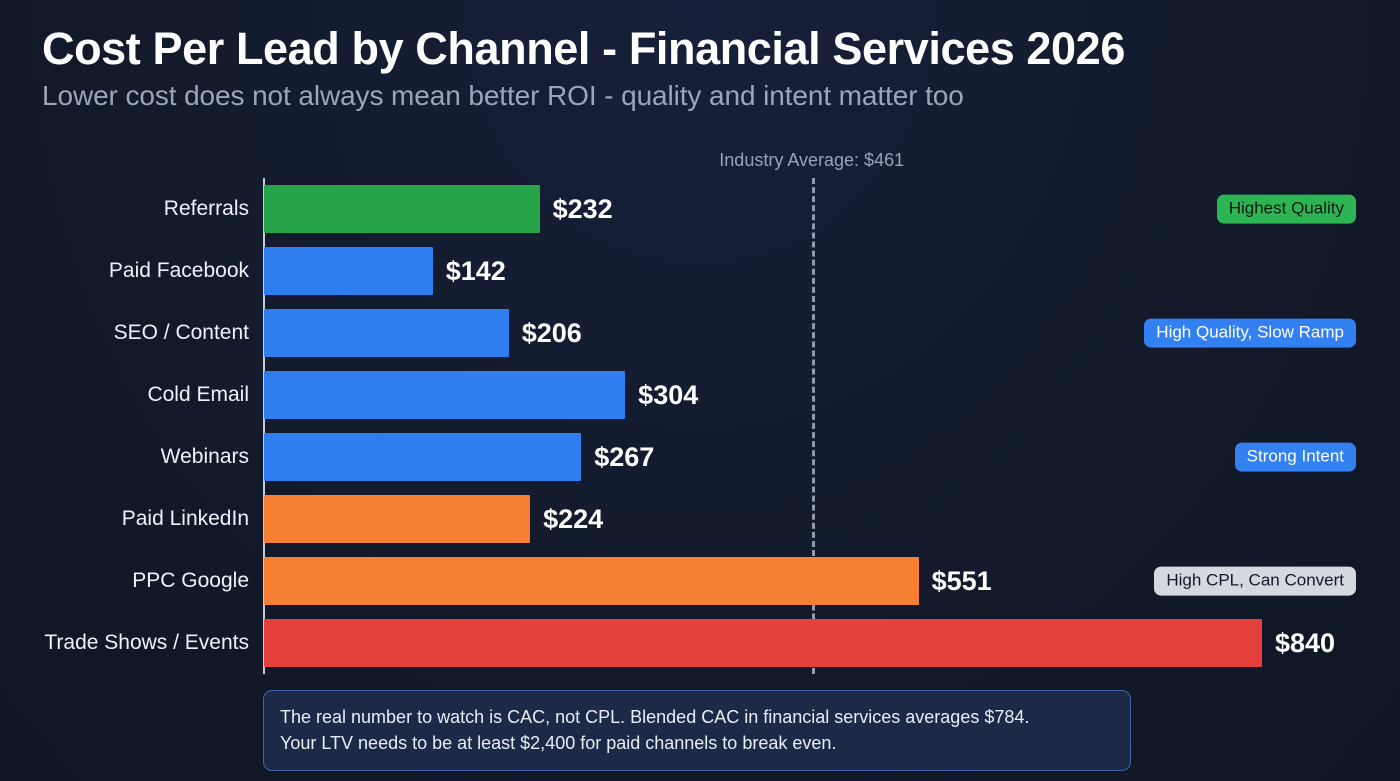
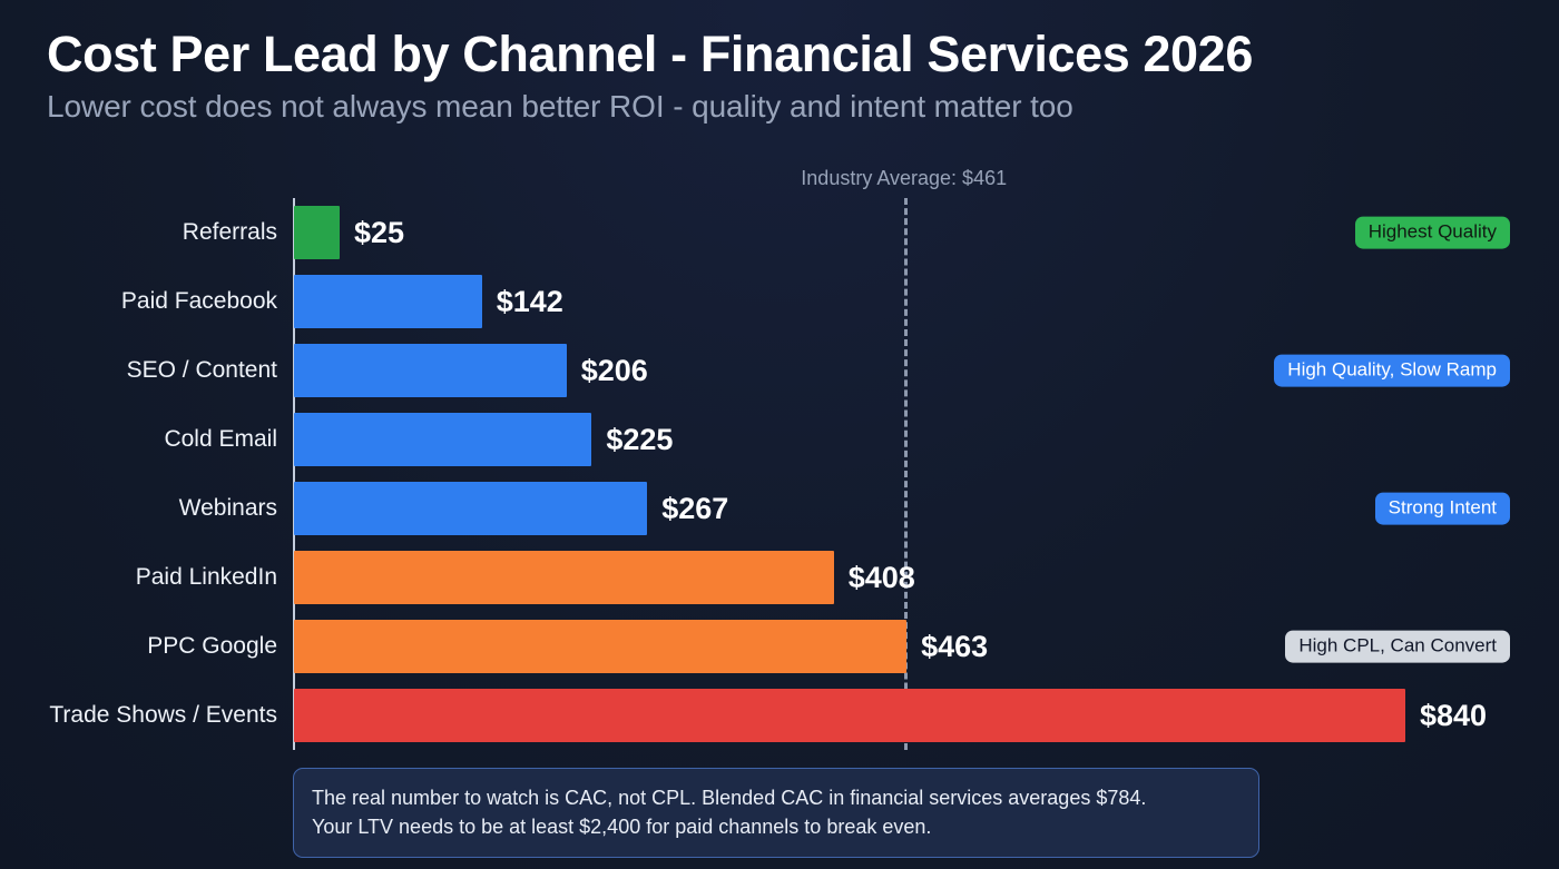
Referrals: $232 -> $25
Cold Email: $304 -> $225
Paid LinkedIn: $224 -> $408
PPC Google: $551 -> $463
